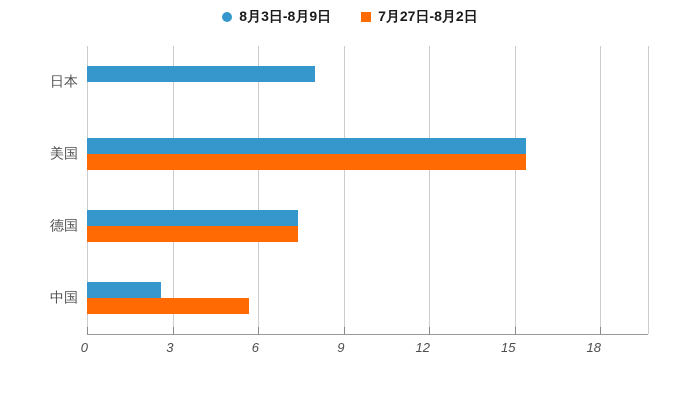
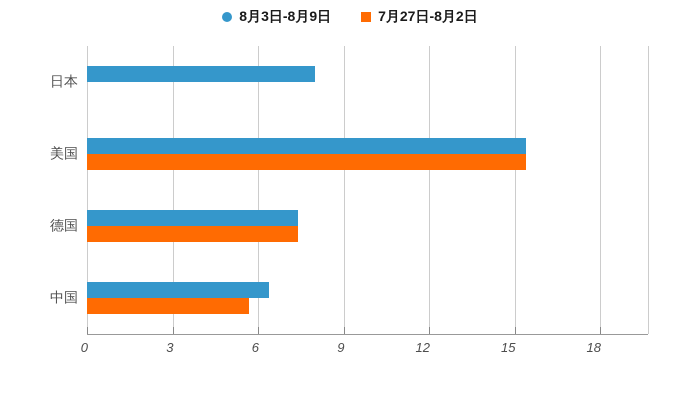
8月3日-8月9日/中国: 2.6 -> 6.4
